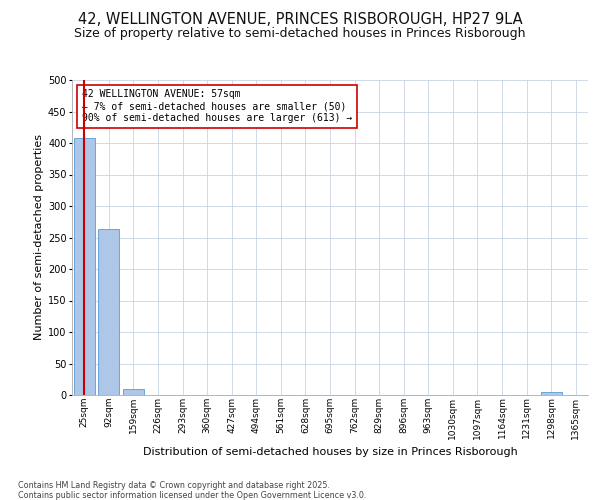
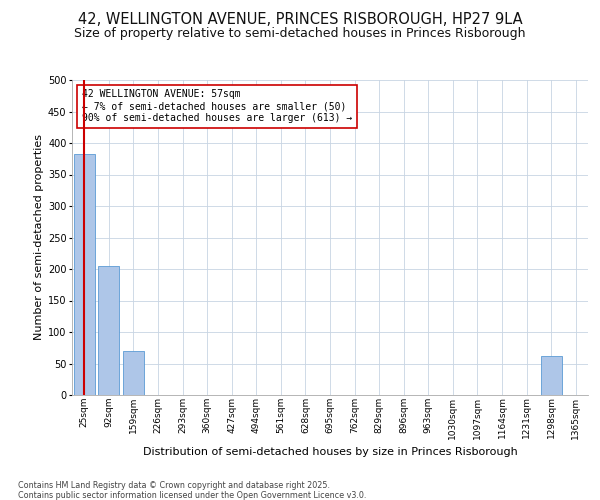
25sqm: 408 -> 382
92sqm: 264 -> 204
159sqm: 10 -> 70
1298sqm: 5 -> 62
